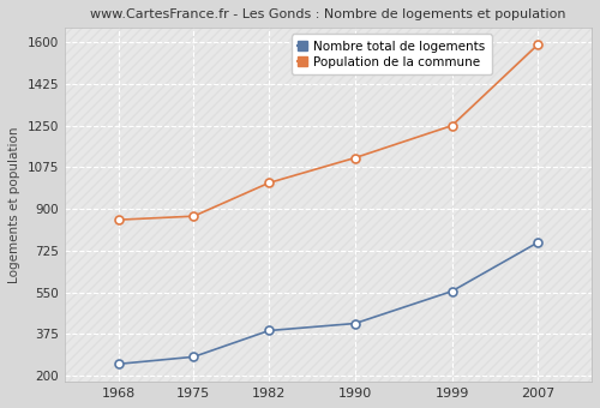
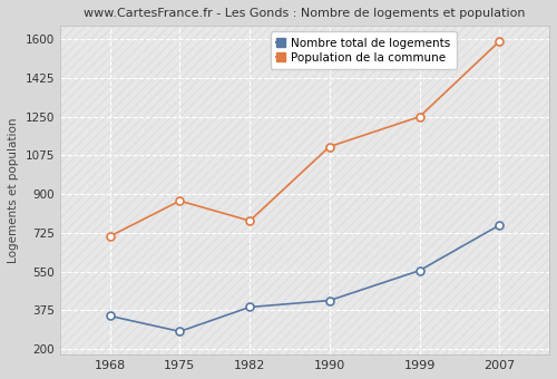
Nombre total de logements/1968: 250 -> 350
Population de la commune/1968: 860 -> 710
Population de la commune/1982: 1010 -> 780
